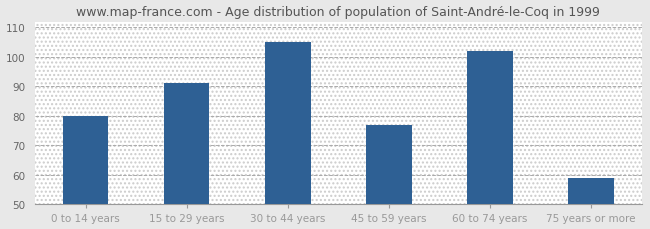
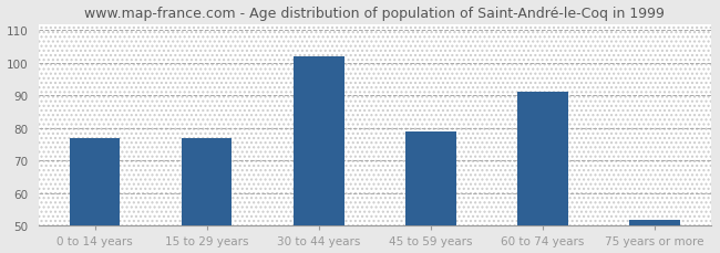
0 to 14 years: 80 -> 77
15 to 29 years: 91 -> 77
30 to 44 years: 105 -> 102
45 to 59 years: 77 -> 79
60 to 74 years: 102 -> 91
75 years or more: 59 -> 52
